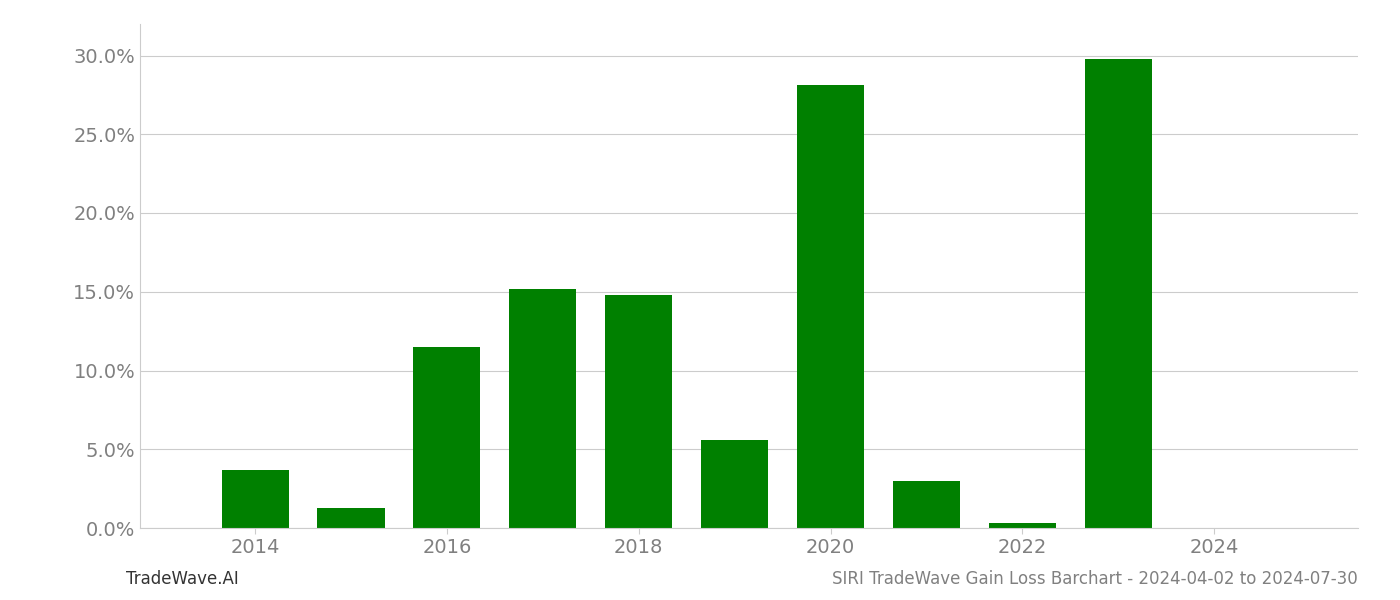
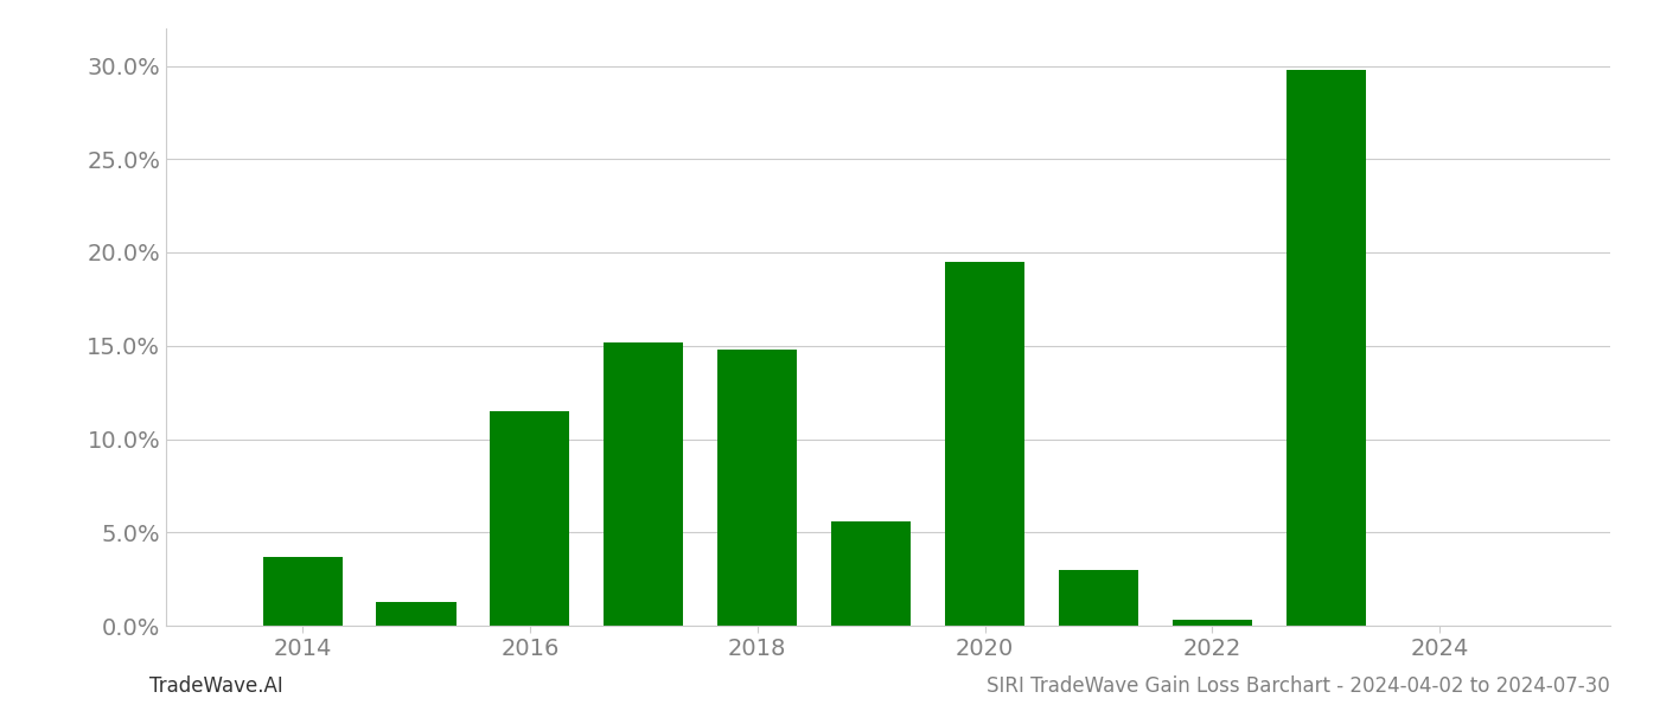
2020: 28.1% -> 19.5%
